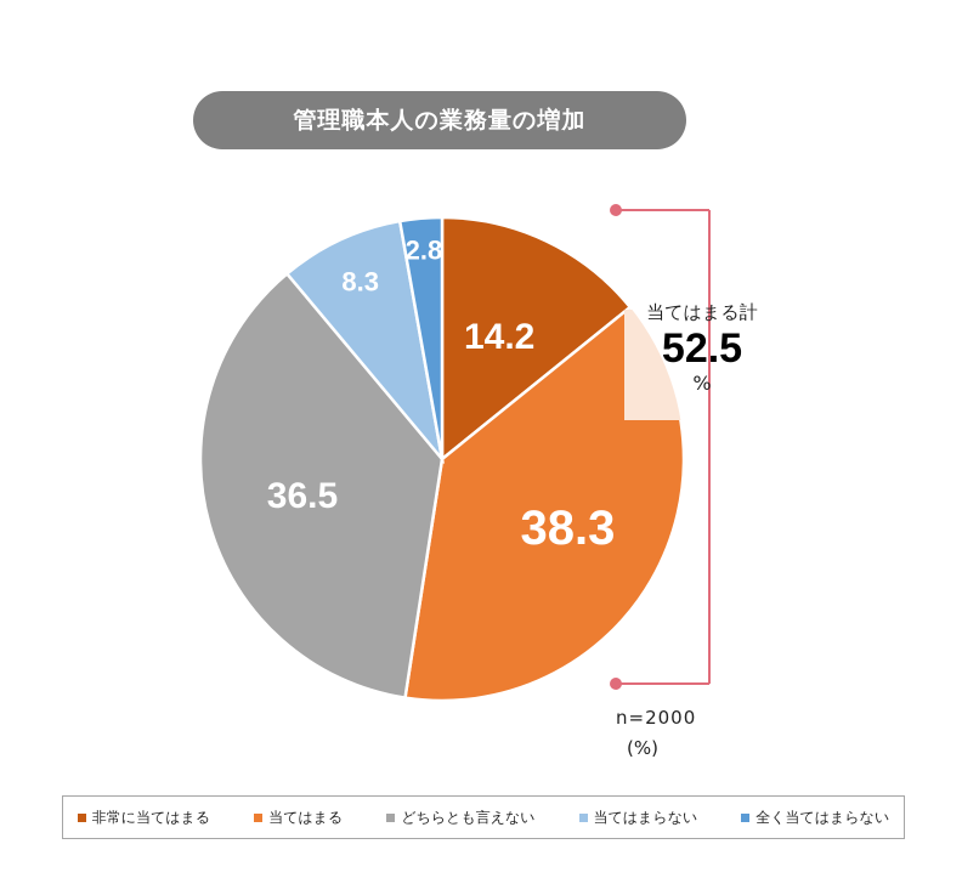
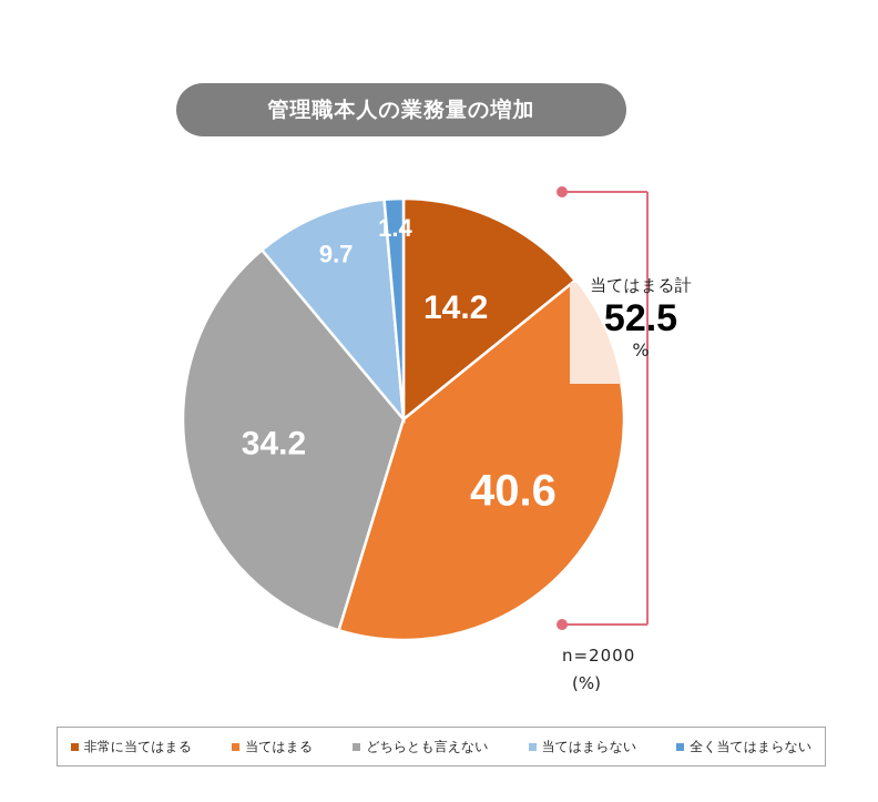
当てはまる: 38.3 -> 40.6
どちらとも言えない: 36.5 -> 34.2
当てはまらない: 8.3 -> 9.7
全く当てはまらない: 2.8 -> 1.4
